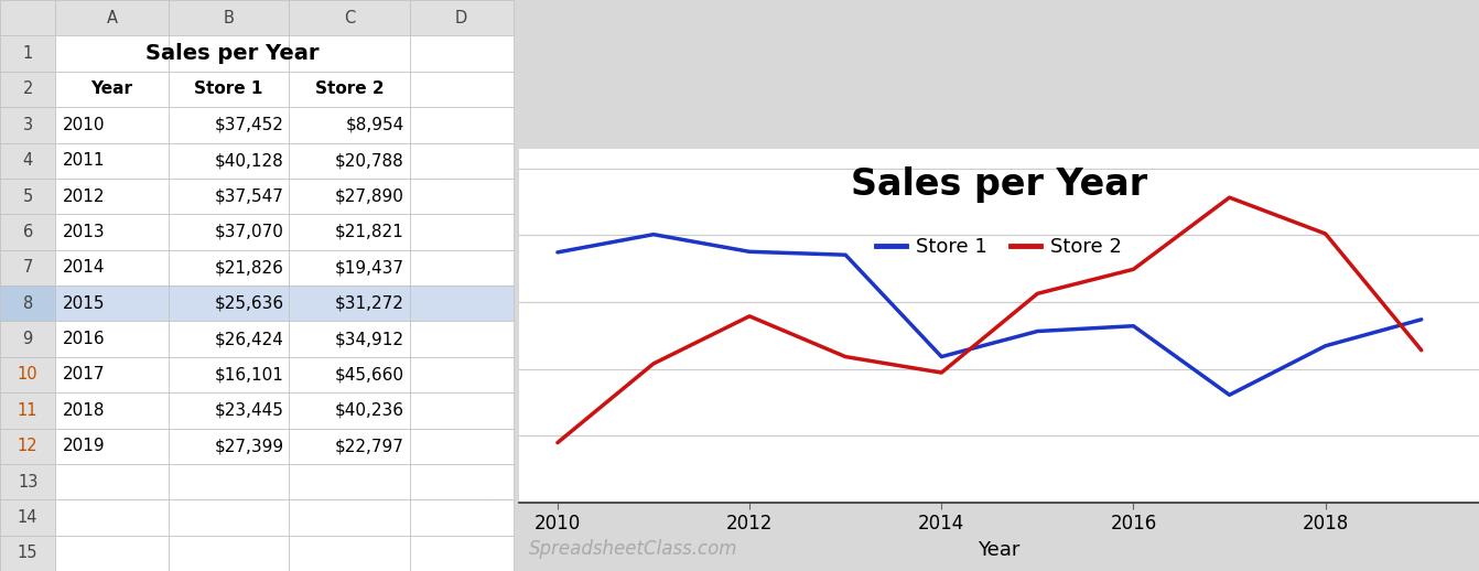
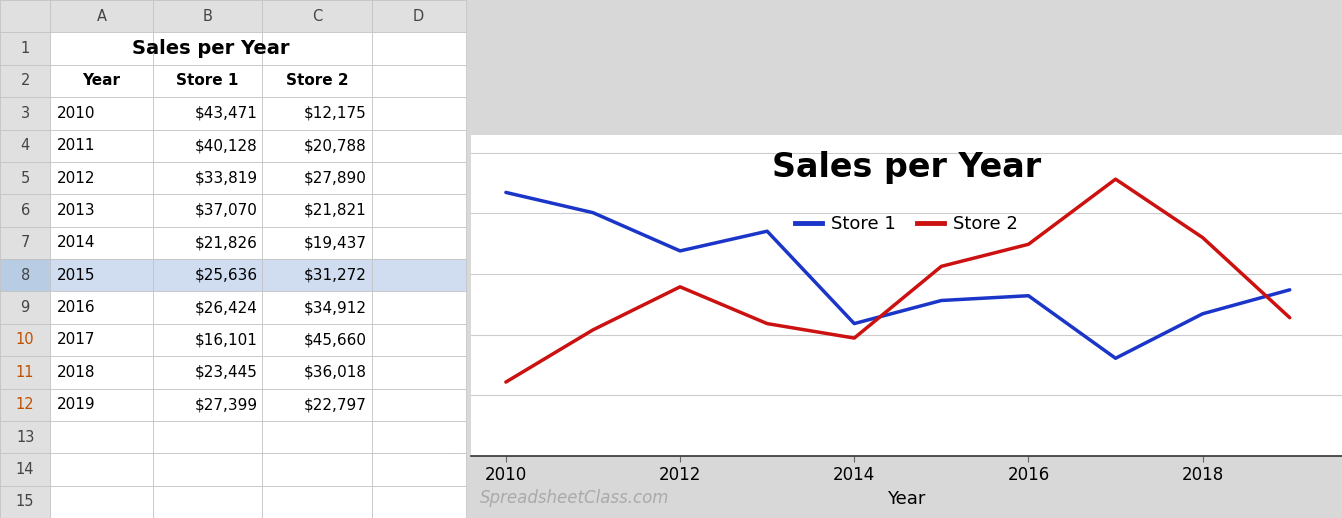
Store 1/2010: $37,452 -> $43,471
Store 2/2010: $8,954 -> $12,175
Store 1/2012: $37,547 -> $33,819
Store 2/2018: $40,236 -> $36,018
